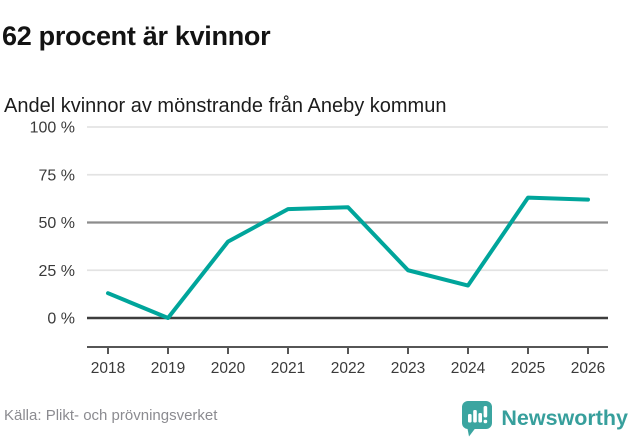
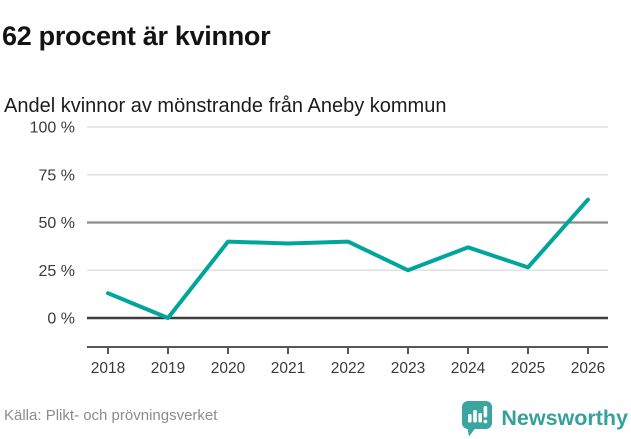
2021: 57% -> 39%
2022: 58% -> 40%
2024: 17% -> 37%
2025: 63% -> 26%
